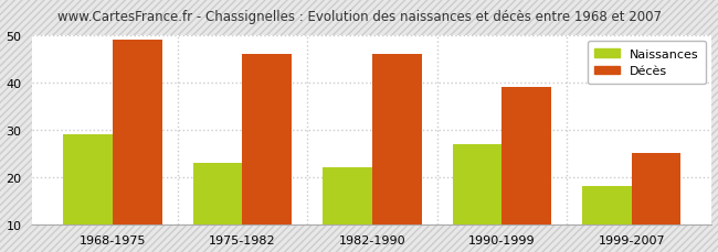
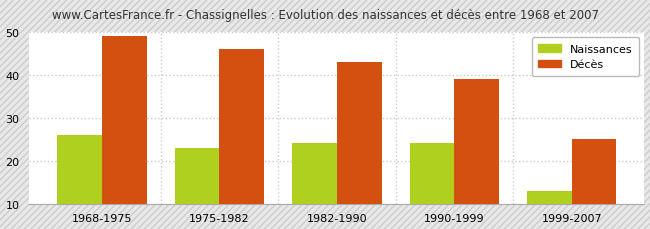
Naissances/1968-1975: 29 -> 26
Naissances/1982-1990: 22 -> 24
Décès/1982-1990: 46 -> 43
Naissances/1990-1999: 27 -> 24
Naissances/1999-2007: 18 -> 13
